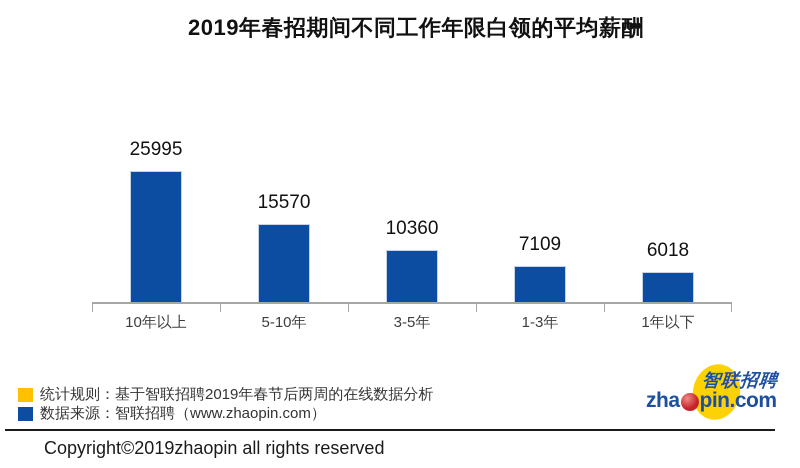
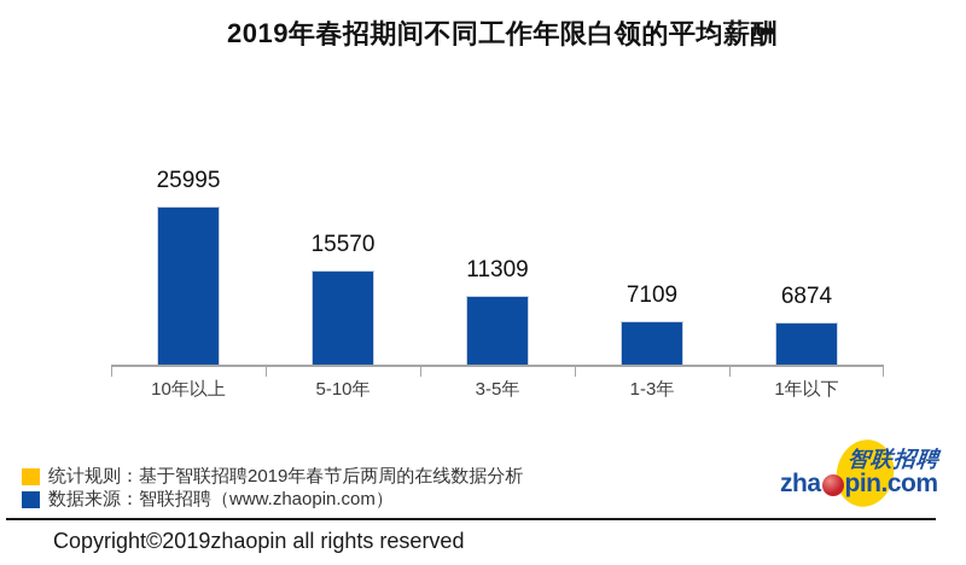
3-5年: 10360 -> 11309
1年以下: 6018 -> 6874
